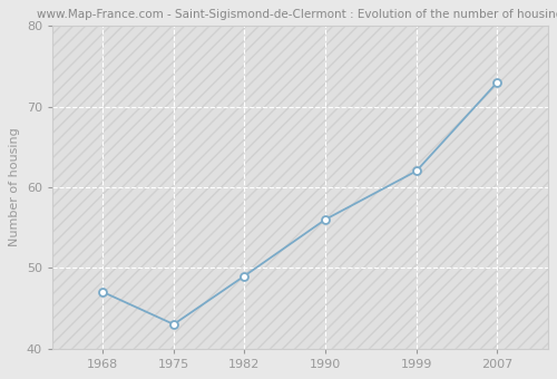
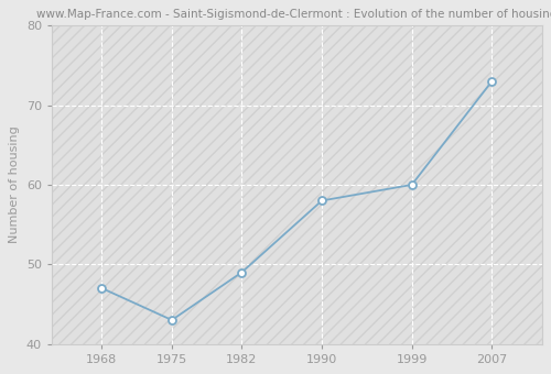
1990: 56 -> 58
1999: 62 -> 60
